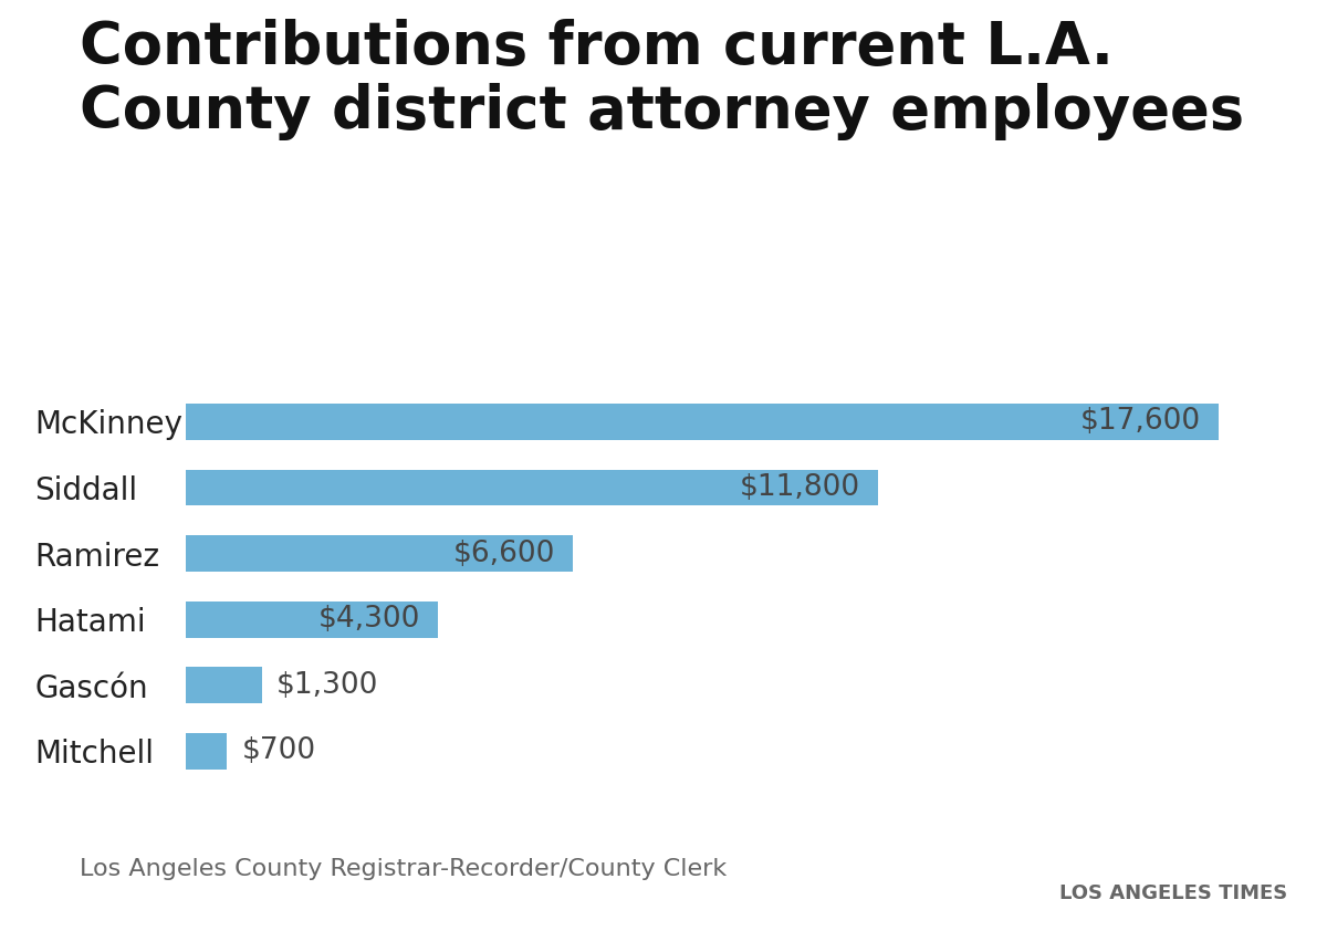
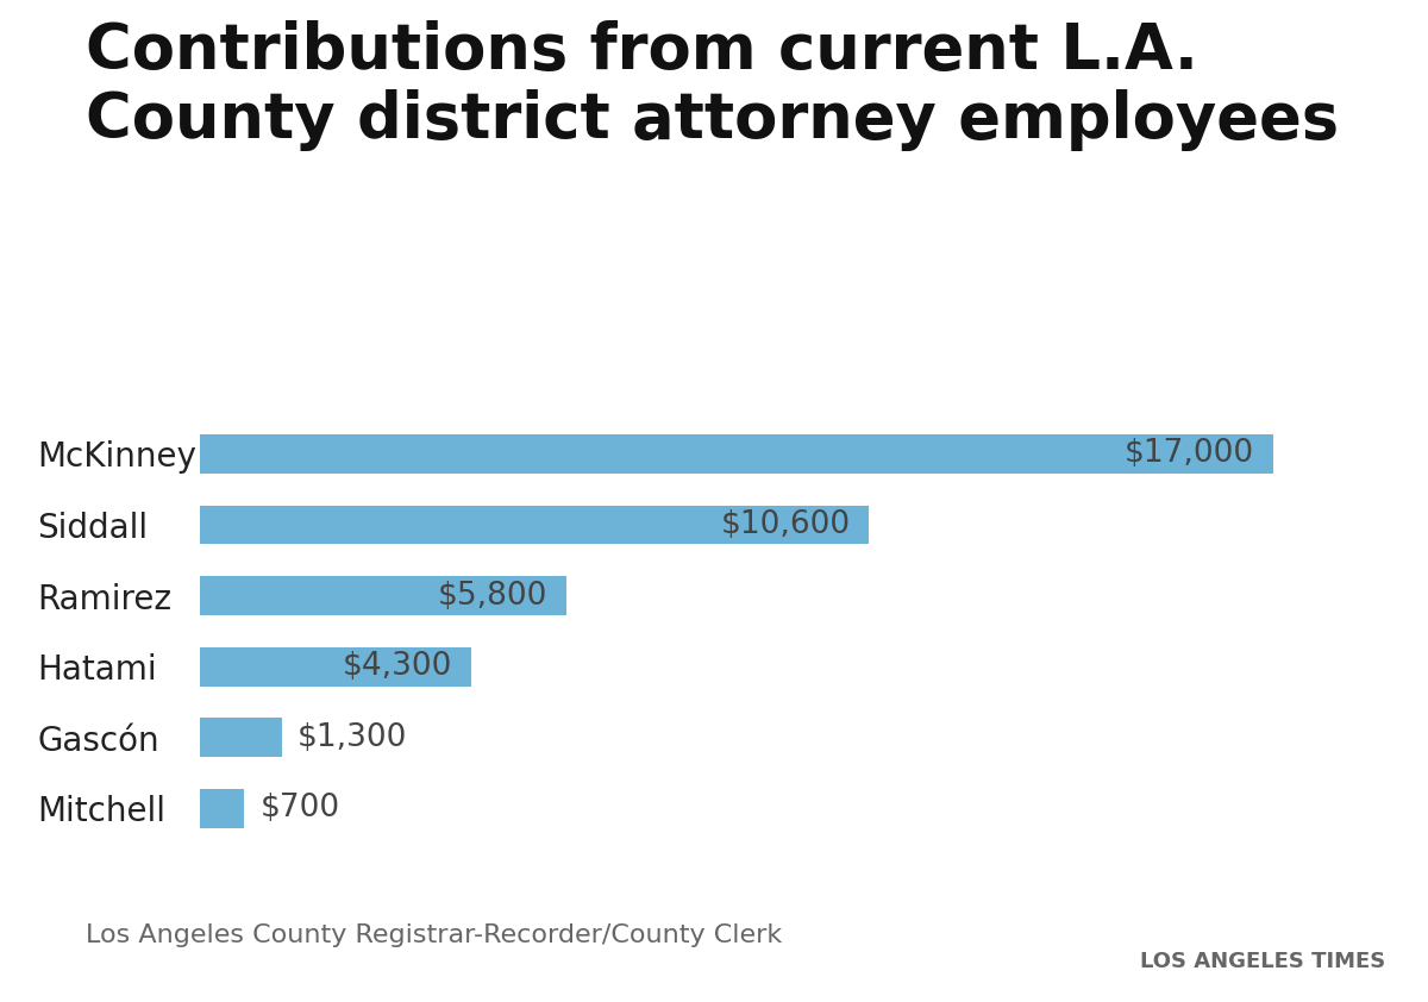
McKinney: $17,600 -> $17,000
Siddall: $11,800 -> $10,600
Ramirez: $6,600 -> $5,800
